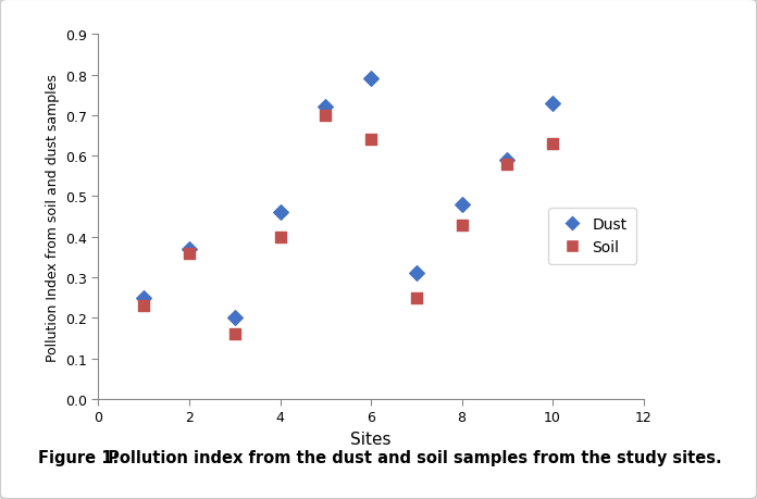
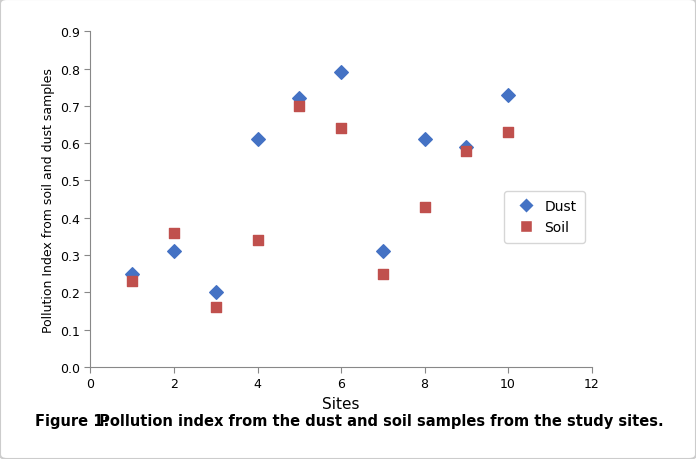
Dust/2: 0.37 -> 0.31
Dust/4: 0.46 -> 0.61
Soil/4: 0.40 -> 0.34
Dust/8: 0.48 -> 0.61
